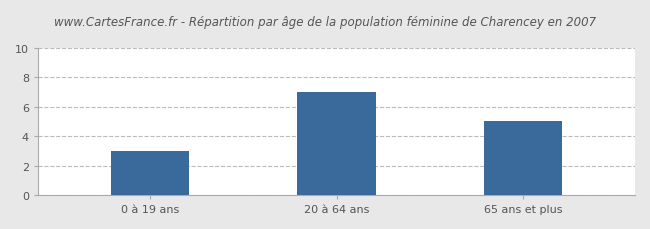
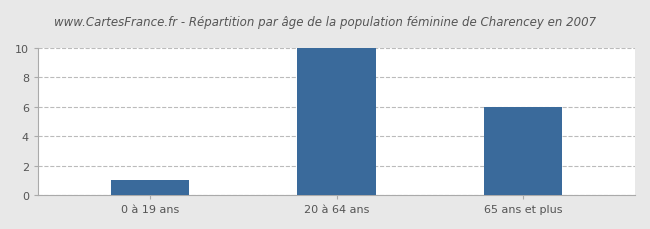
0 à 19 ans: 3 -> 1
20 à 64 ans: 7 -> 10
65 ans et plus: 5 -> 6
